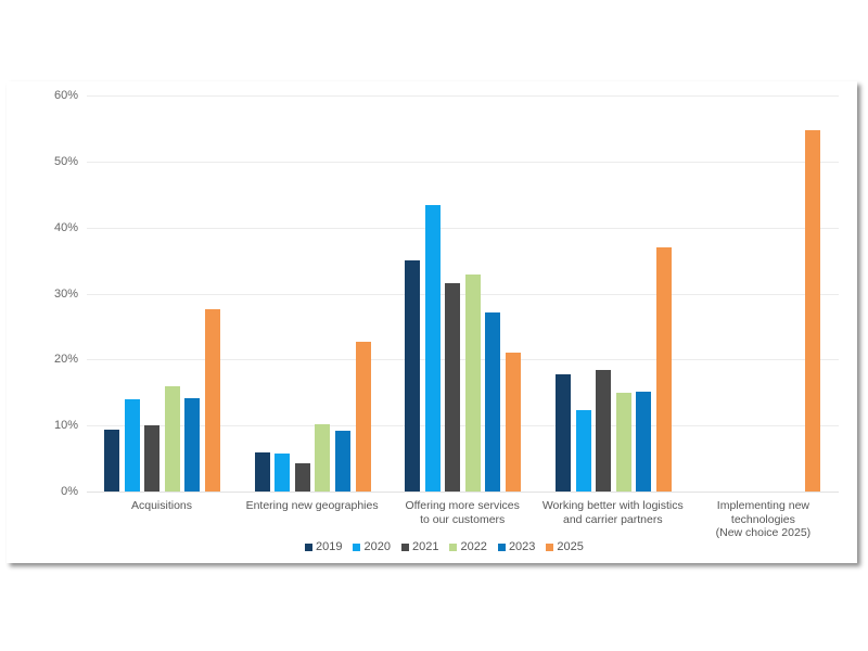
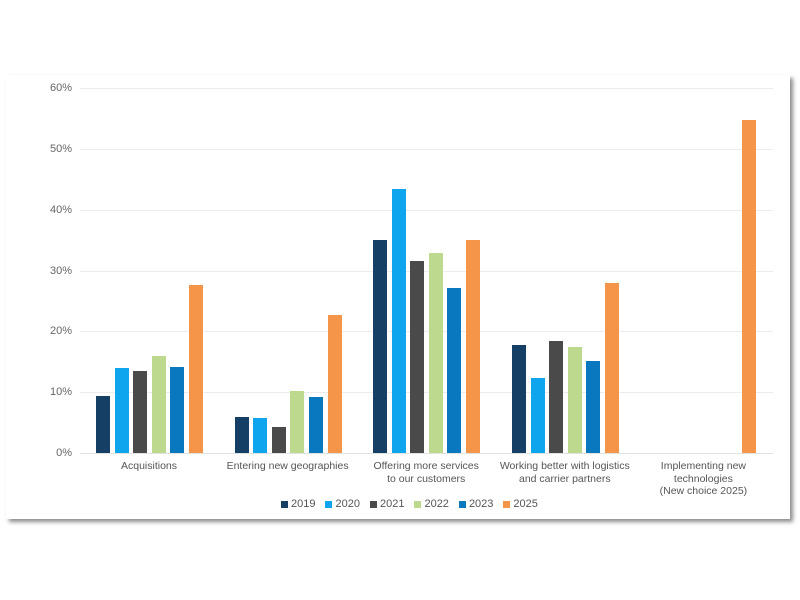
2021/Acquisitions: 10% -> 14%
2025/Offering more services to our customers: 21% -> 35%
2022/Working better with logistics and carrier partners: 15% -> 17%
2025/Working better with logistics and carrier partners: 37% -> 28%
